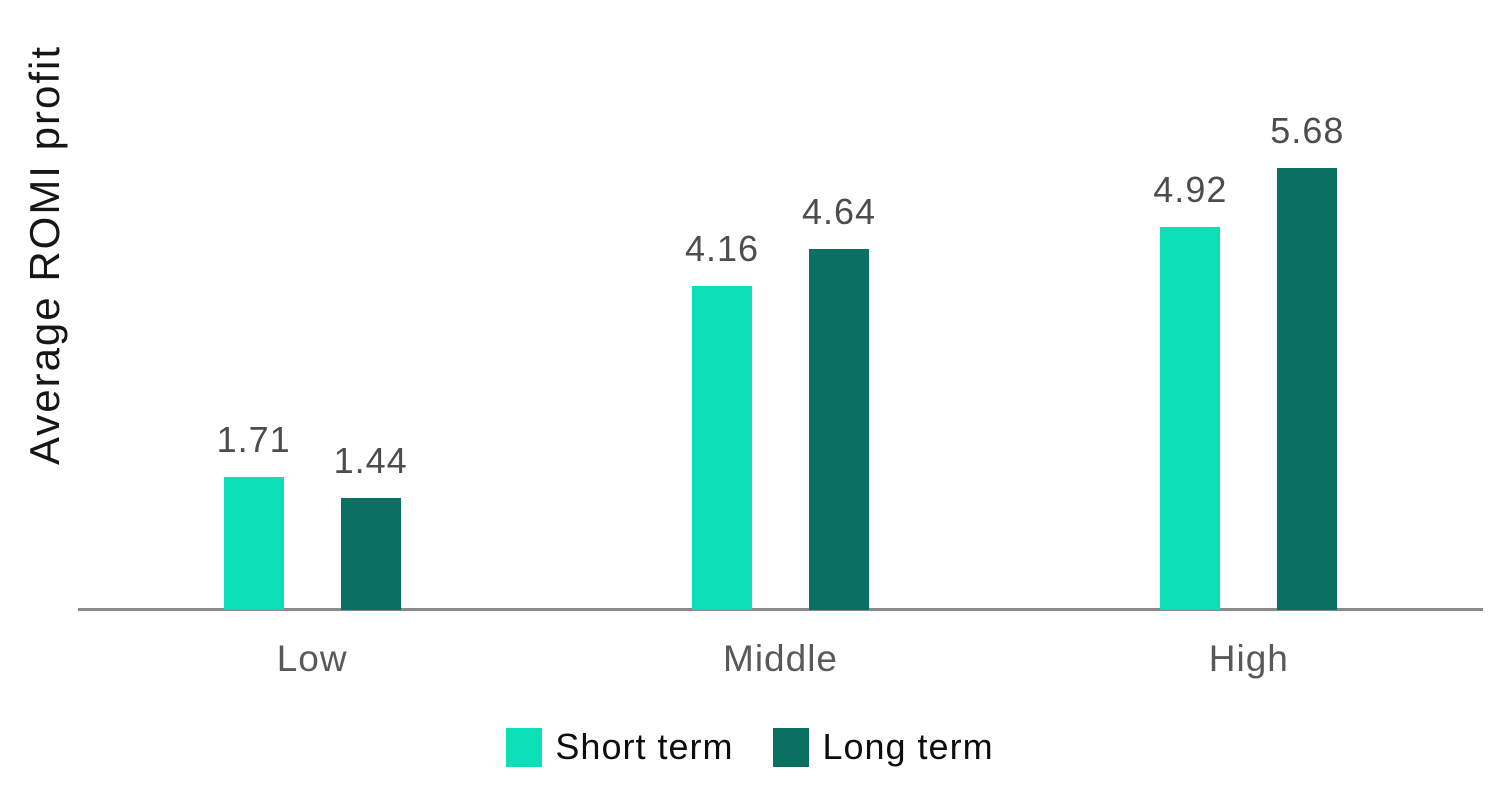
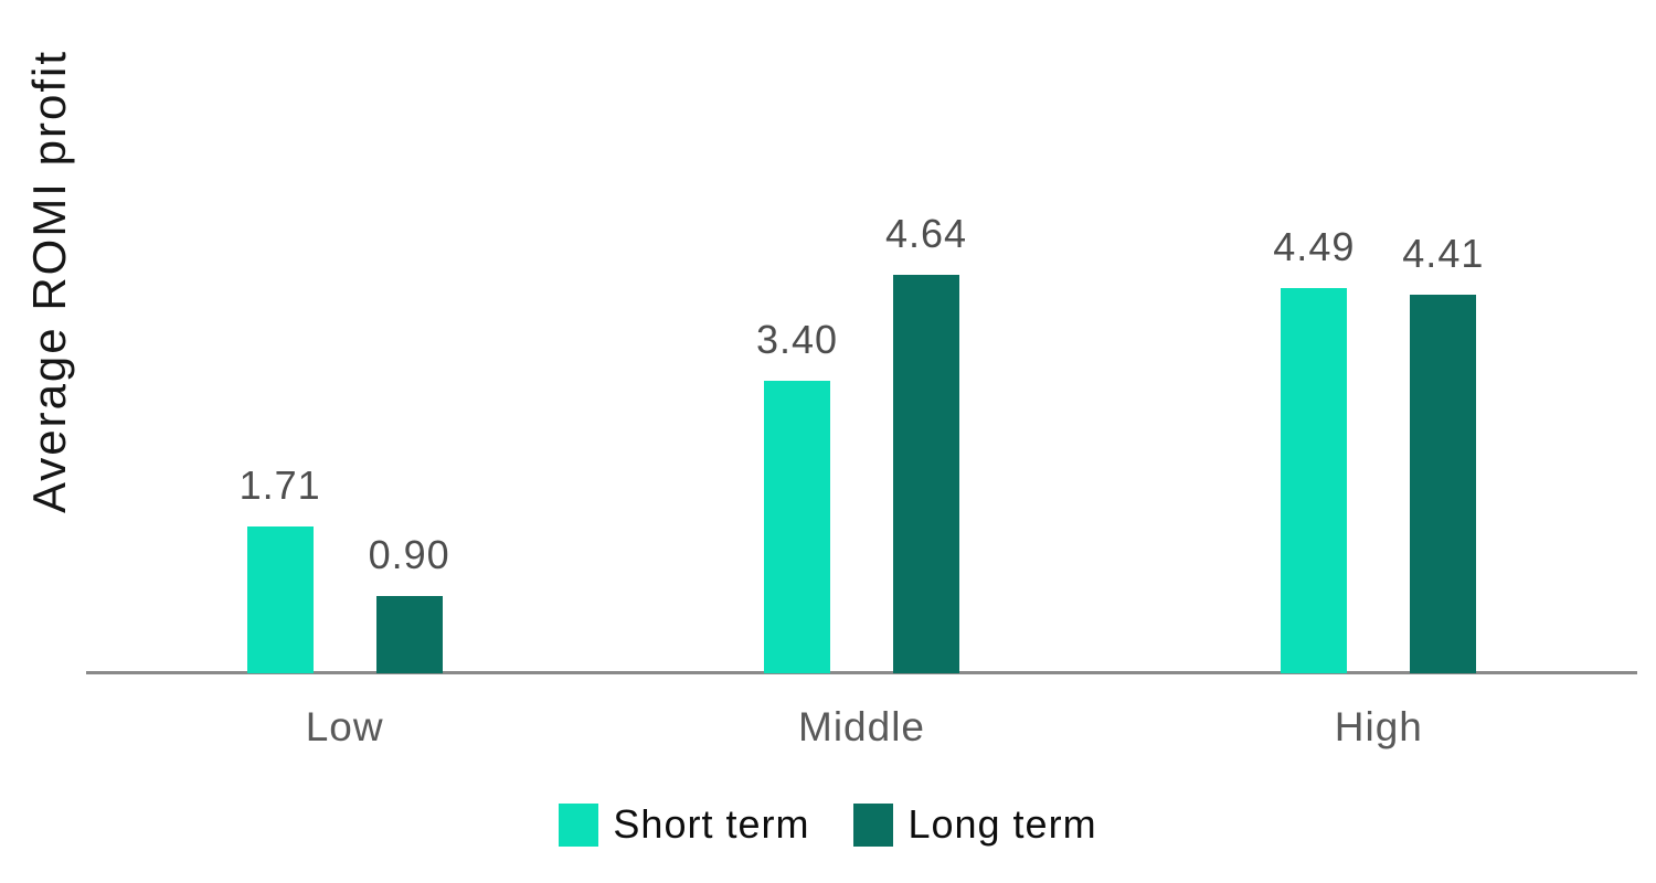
Long term/Low: 1.44 -> 0.90
Short term/Middle: 4.16 -> 3.40
Short term/High: 4.92 -> 4.49
Long term/High: 5.68 -> 4.41
